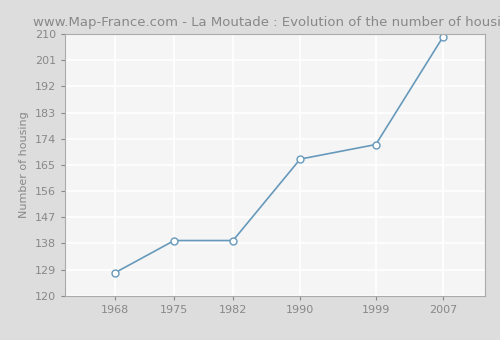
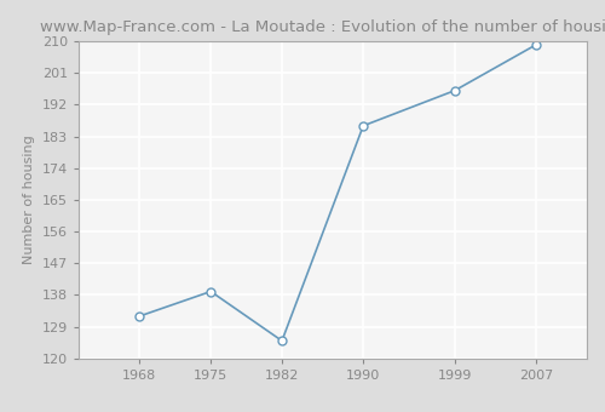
1968: 128 -> 132
1982: 139 -> 125
1990: 167 -> 186
1999: 172 -> 196
